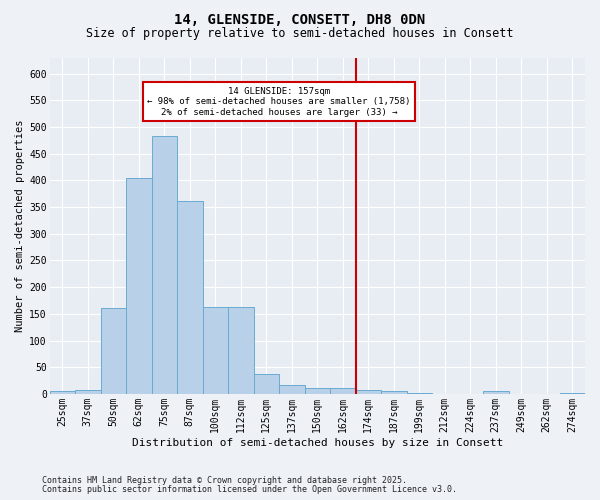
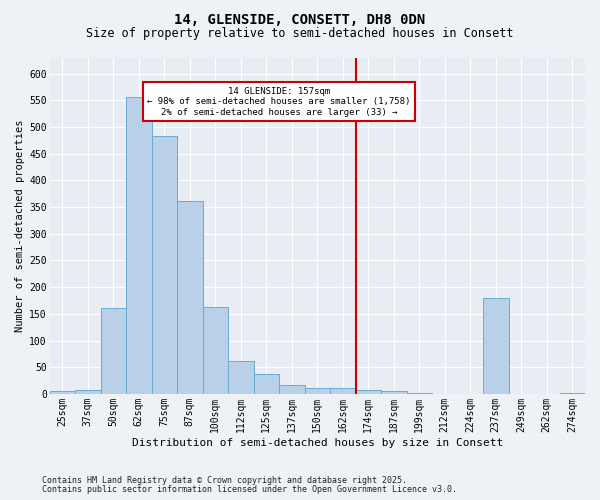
62sqm: 405 -> 556
112sqm: 163 -> 62
237sqm: 5 -> 180
